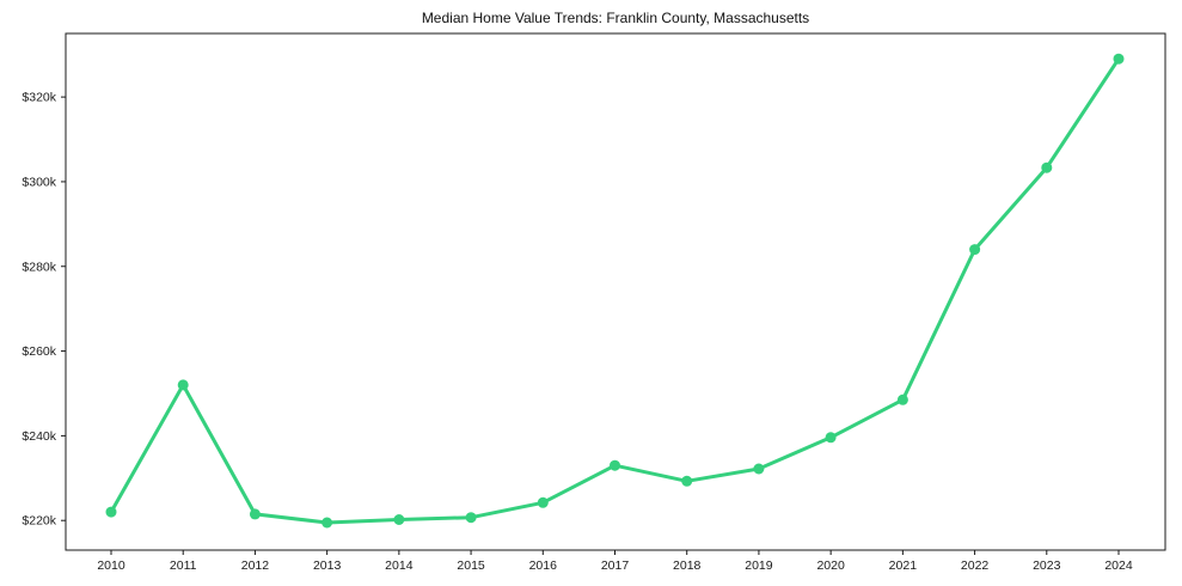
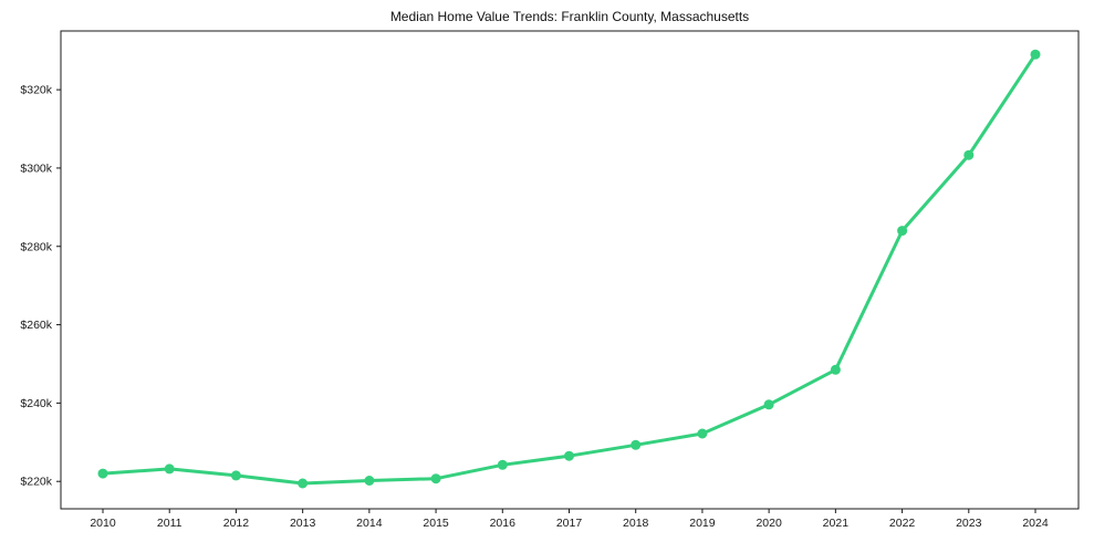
2011: $252k -> $223k
2017: $233k -> $226k
